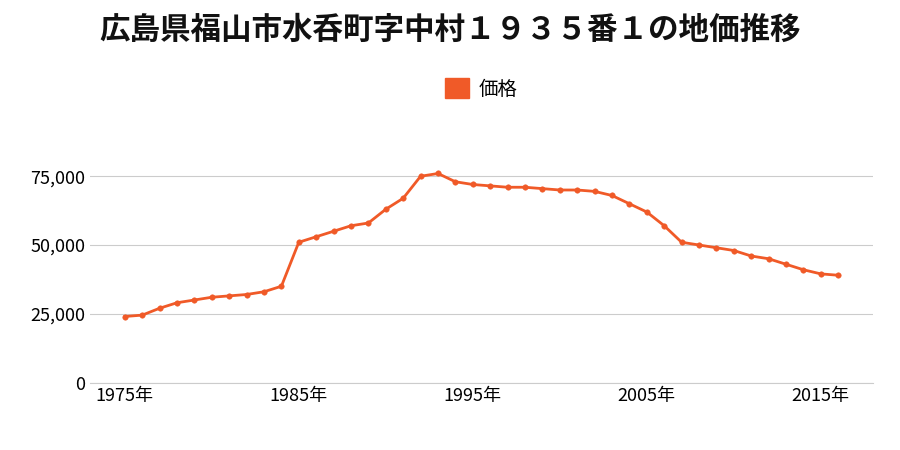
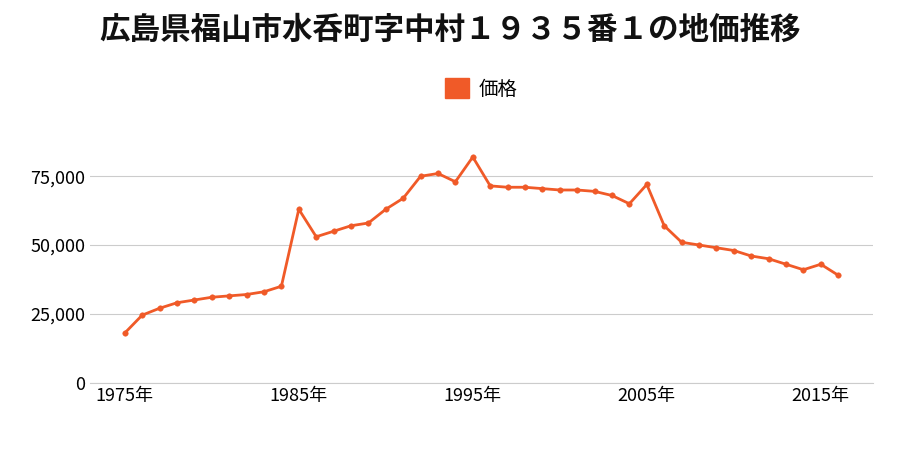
1975年: 24,000 -> 18,000
1985年: 51,000 -> 63,000
1995年: 72,000 -> 82,000
2005年: 62,000 -> 72,000
2015年: 39,500 -> 43,000
